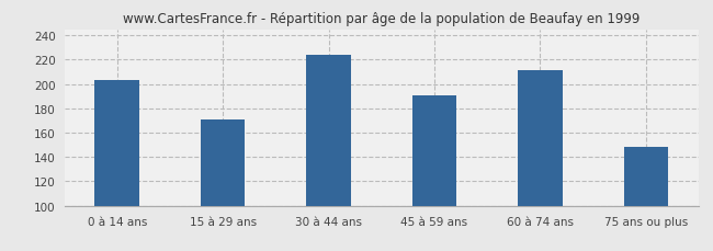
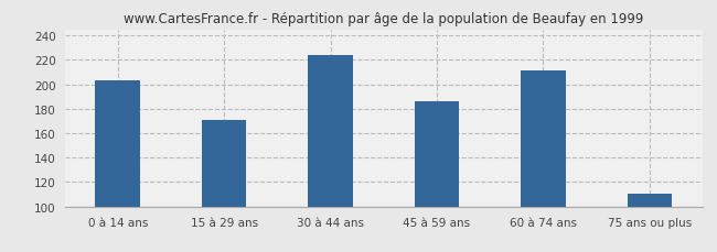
45 à 59 ans: 191 -> 186
75 ans ou plus: 148 -> 110
